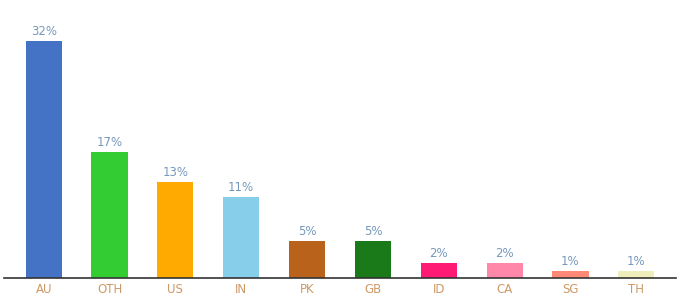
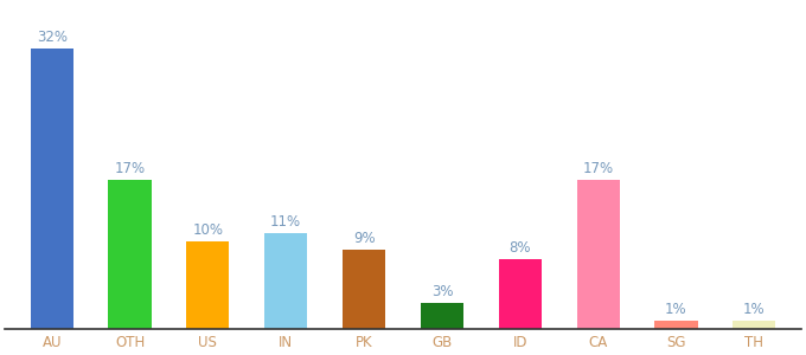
US: 13% -> 10%
PK: 5% -> 9%
GB: 5% -> 3%
ID: 2% -> 8%
CA: 2% -> 17%
